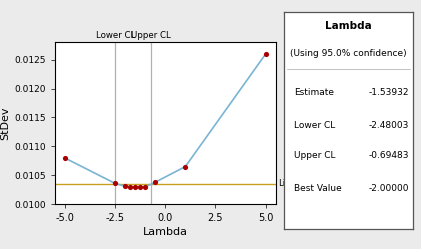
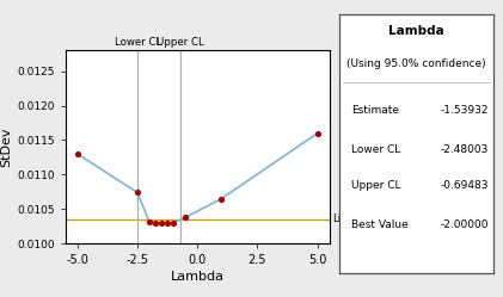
-5.0: 0.01080 -> 0.01130
-2.5: 0.01036 -> 0.01074
5.0: 0.01260 -> 0.01160
